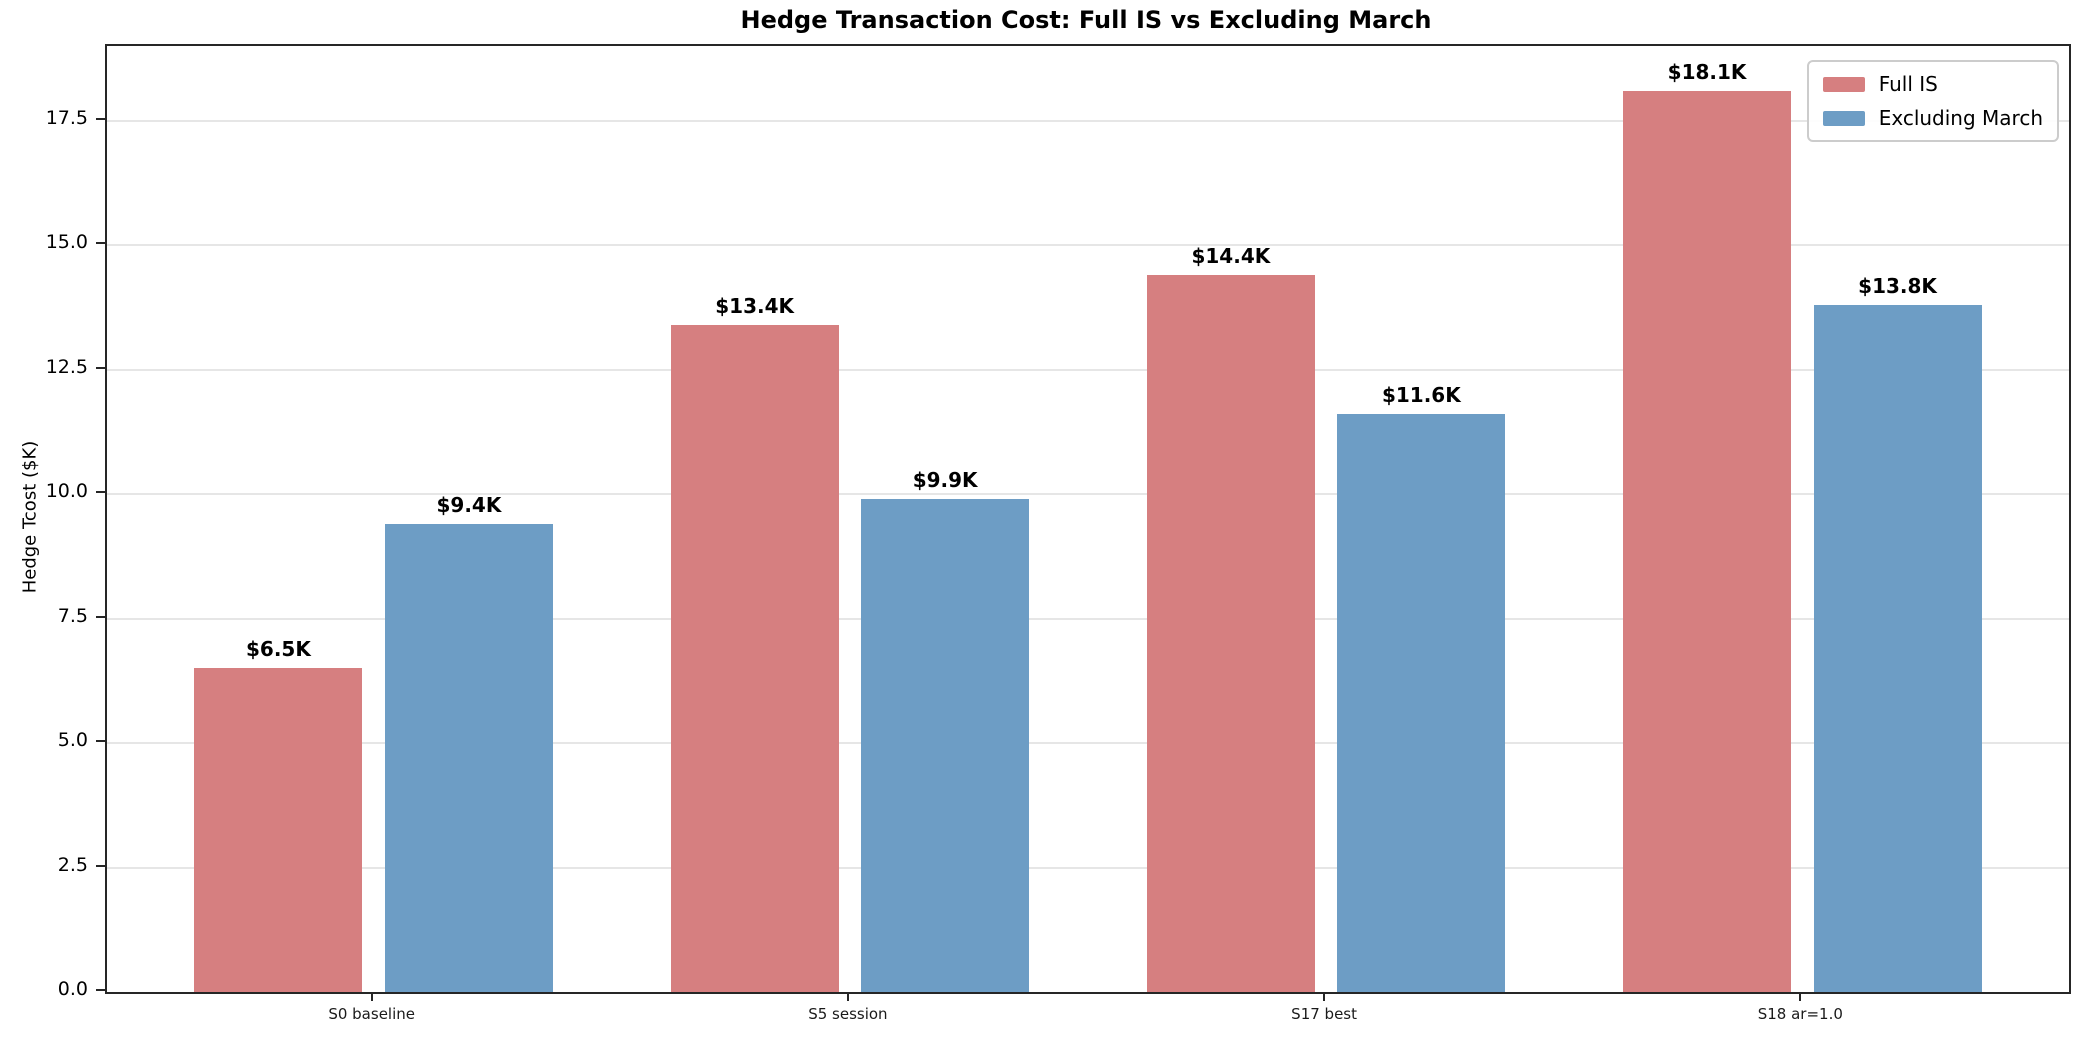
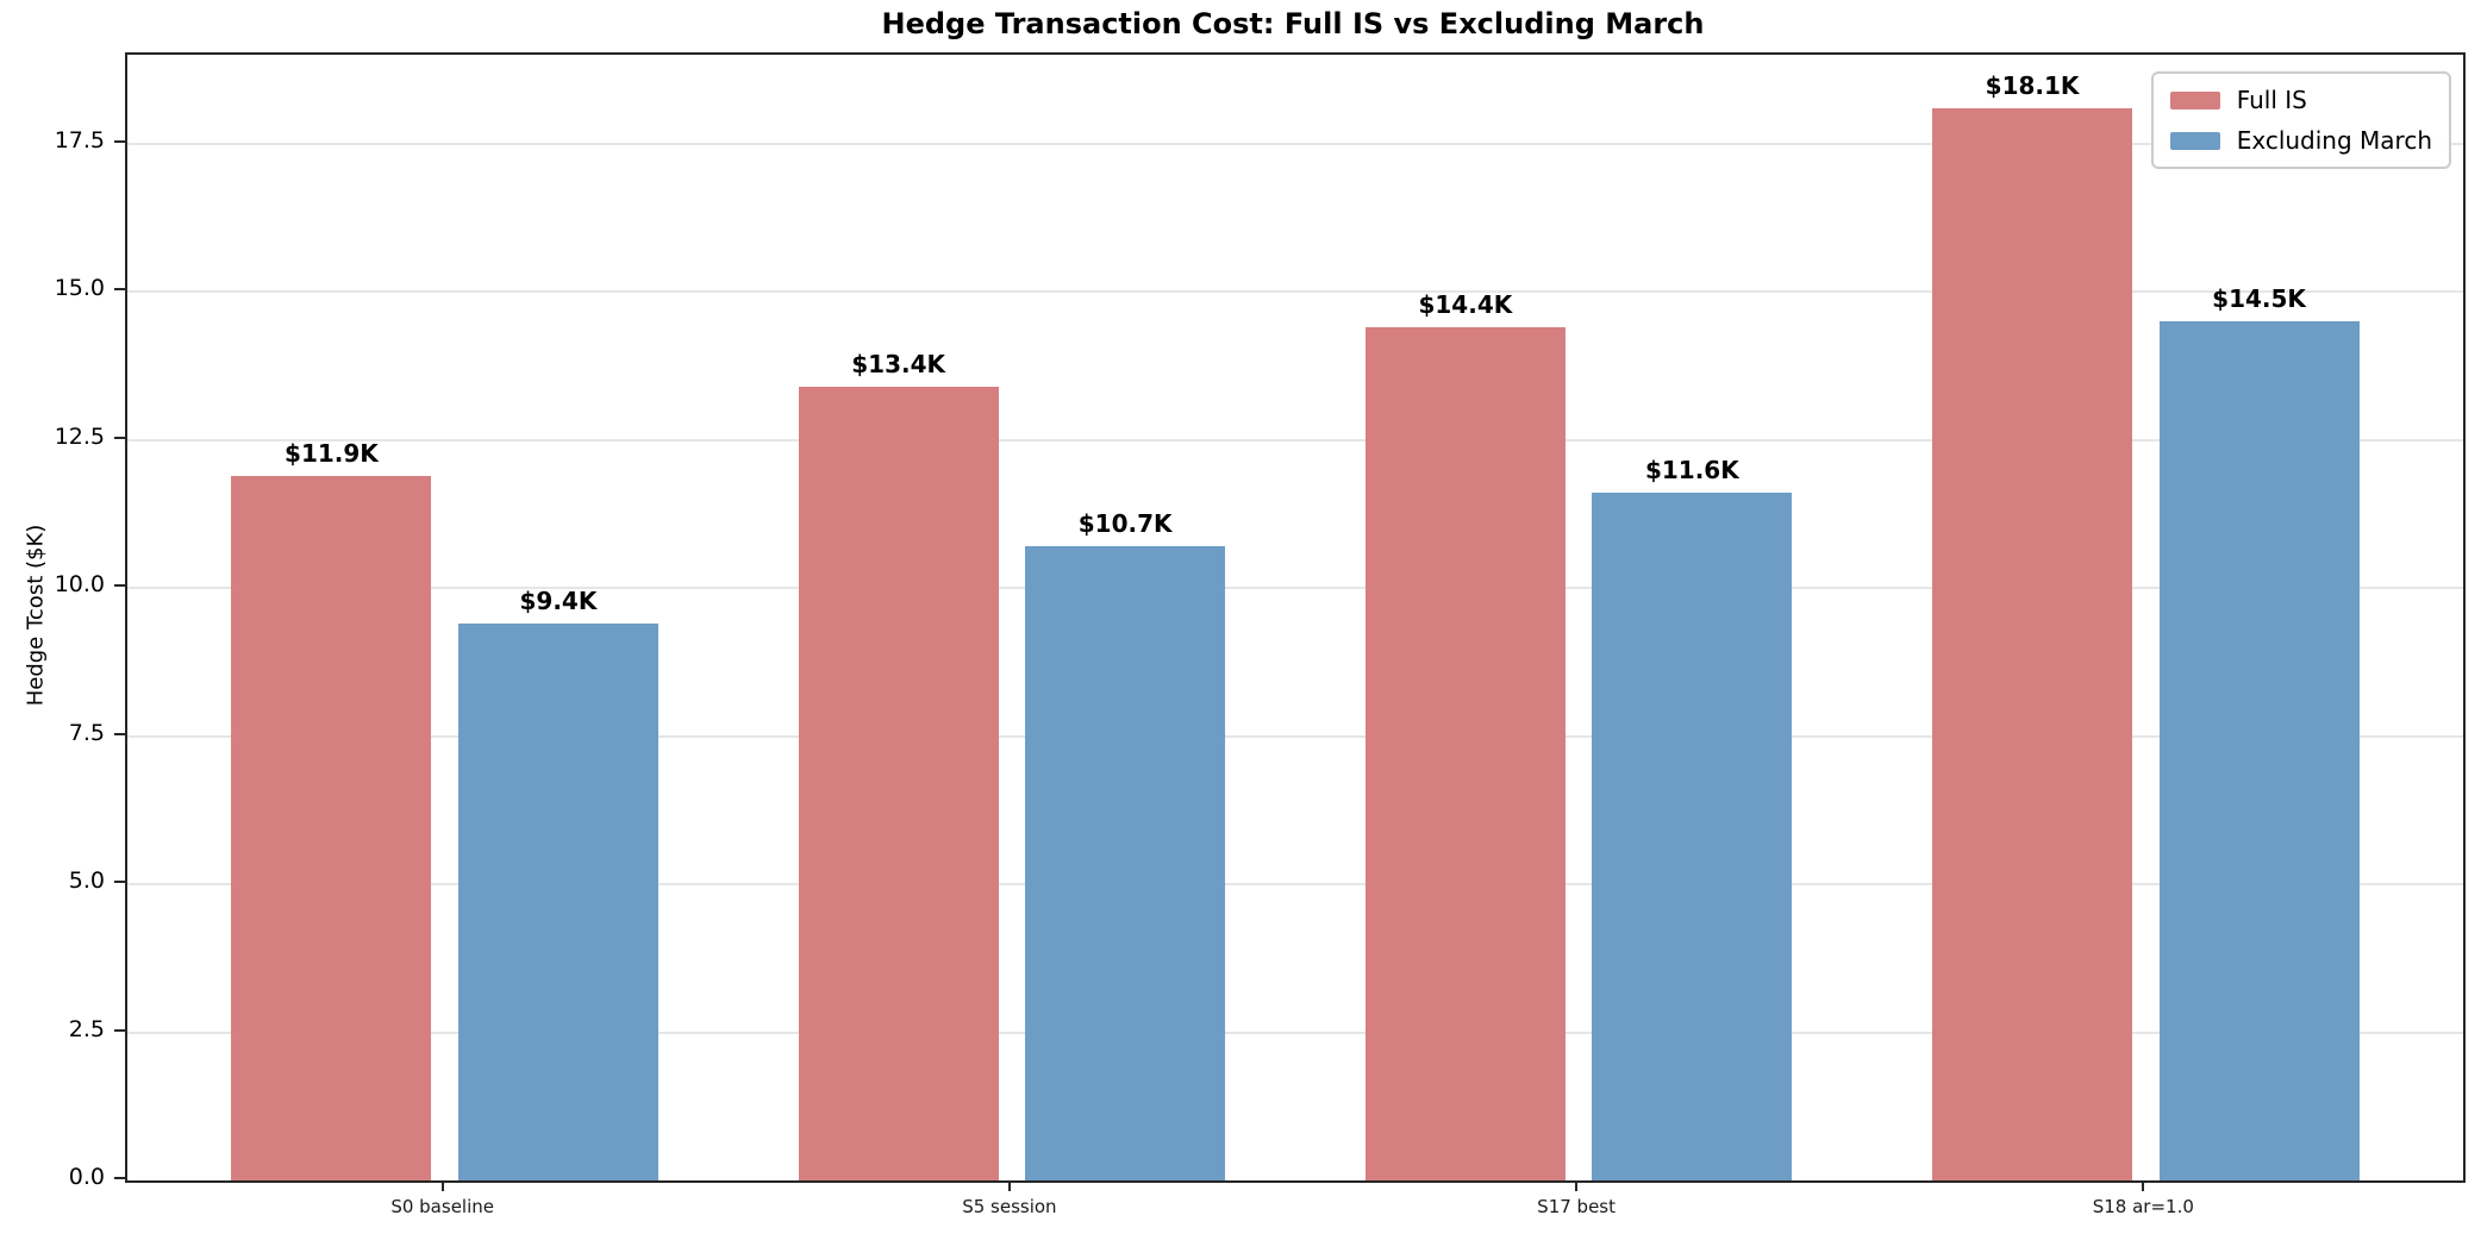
Full IS/S0 baseline: $6.5K -> $11.9K
Excluding March/S5 session: $9.9K -> $10.7K
Excluding March/S18 ar=1.0: $13.8K -> $14.5K
